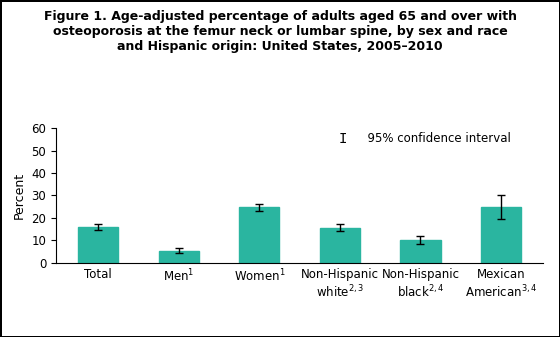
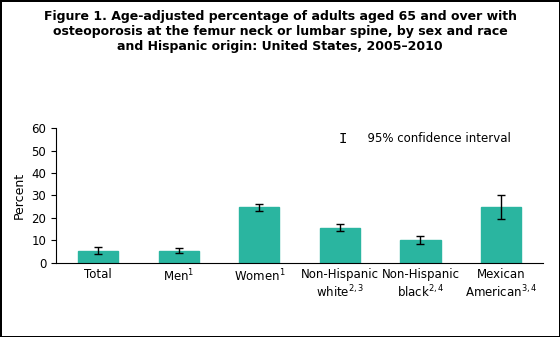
Total: 16.0 -> 5.5
